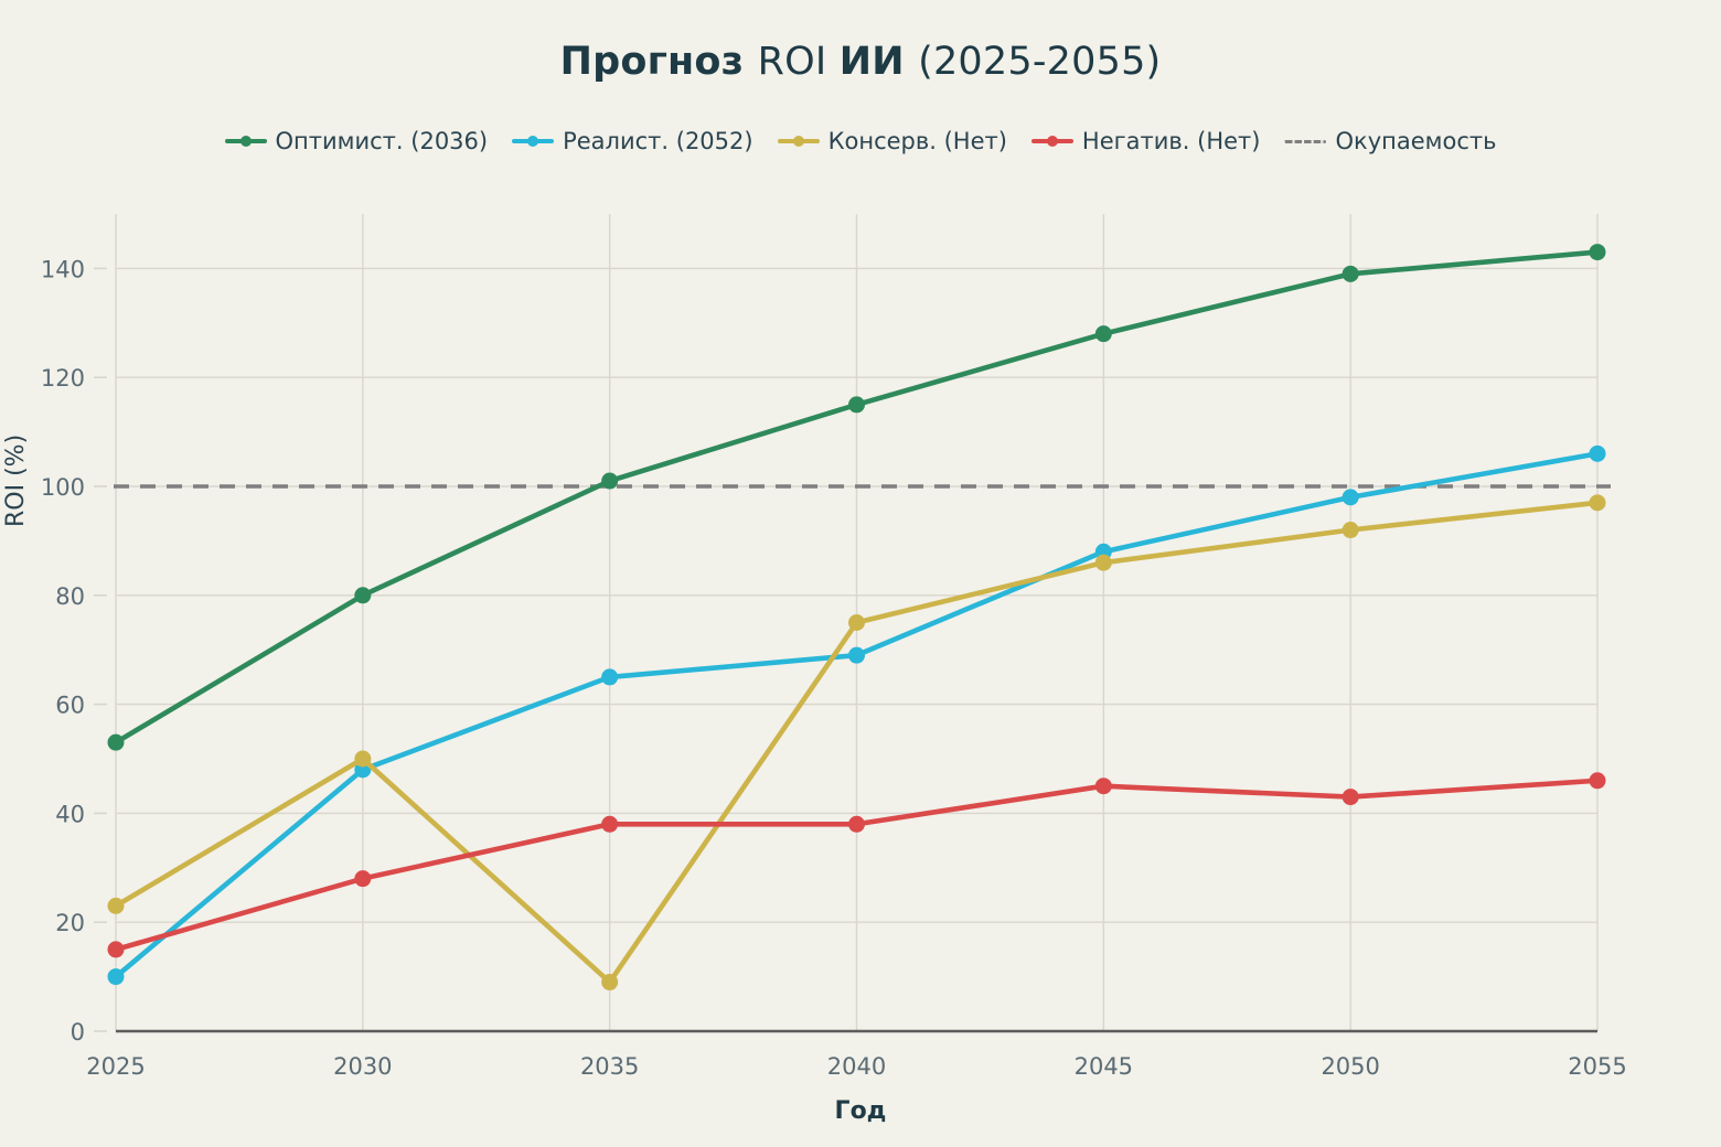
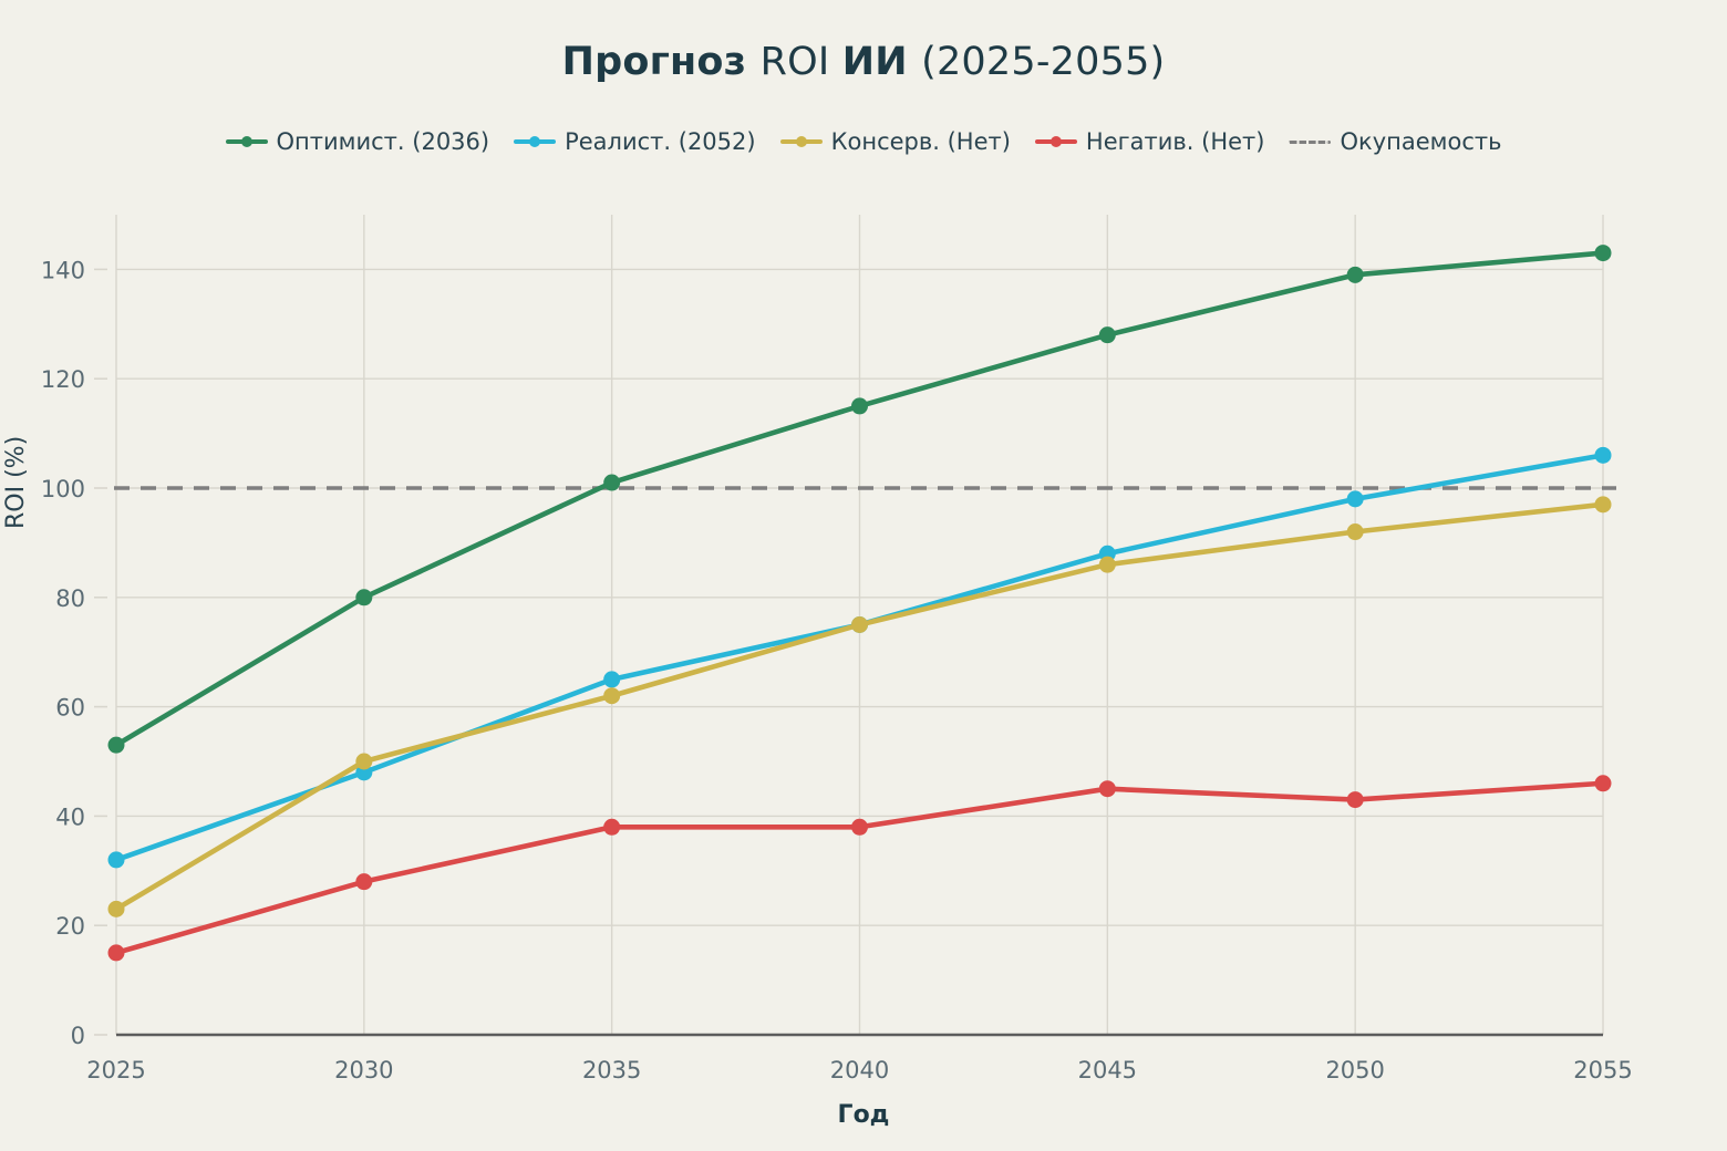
Реалист. (2052)/2025: 10 -> 32
Консерв. (Нет)/2035: 9 -> 62
Реалист. (2052)/2040: 69 -> 75
